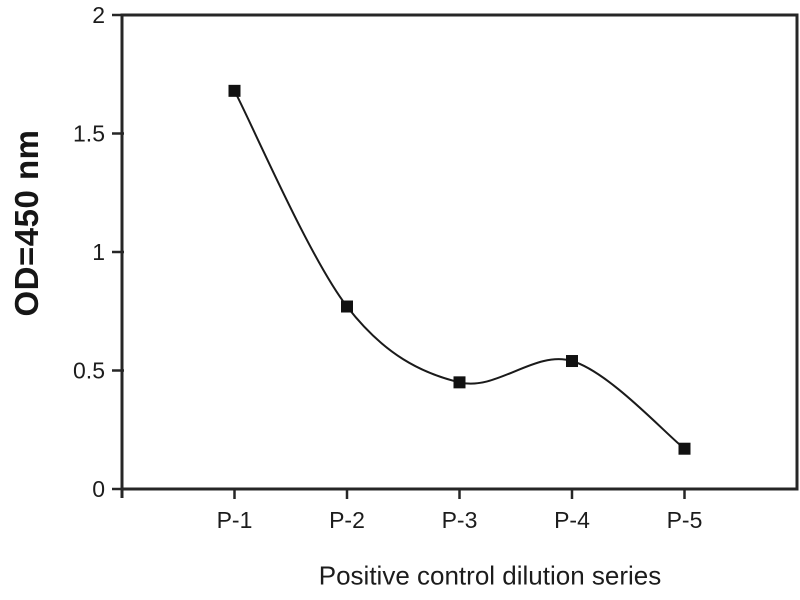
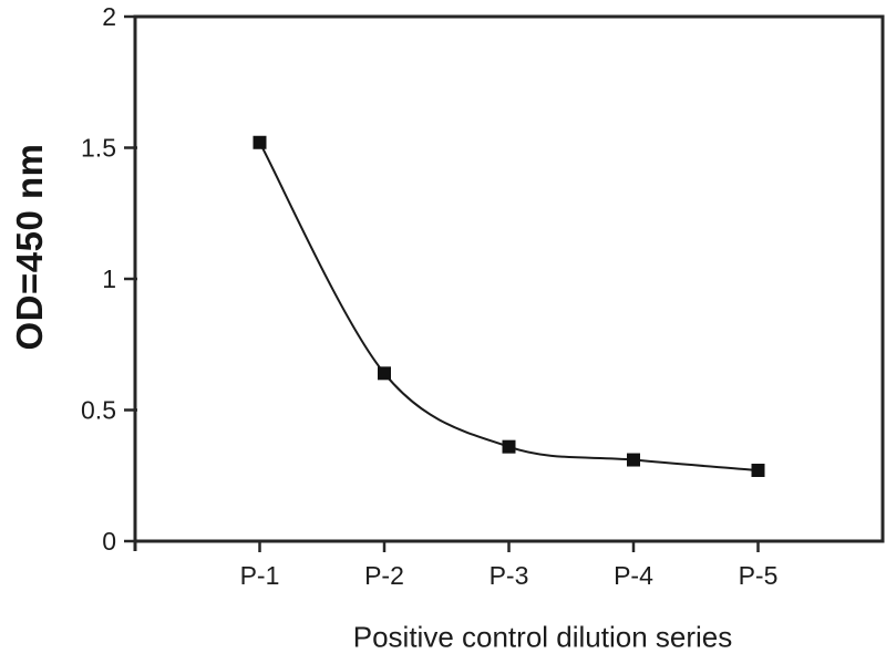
P-1: 1.68 -> 1.52
P-2: 0.77 -> 0.64
P-3: 0.45 -> 0.36
P-4: 0.54 -> 0.31
P-5: 0.17 -> 0.27
